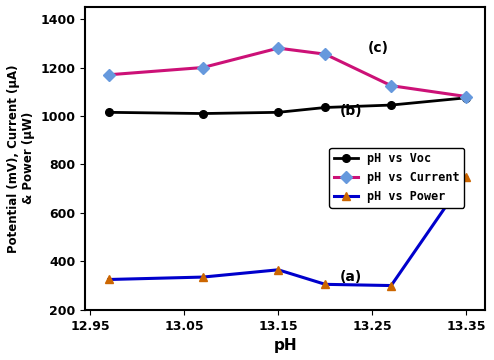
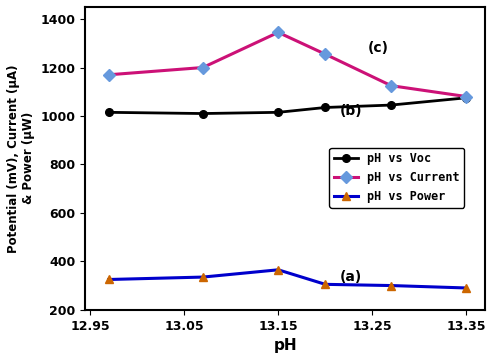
pH vs Current/13.15: 1280 -> 1345
pH vs Power/13.35: 750 -> 290
